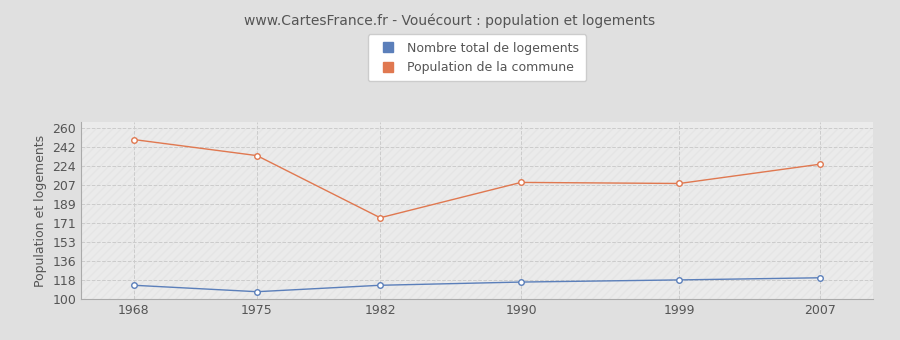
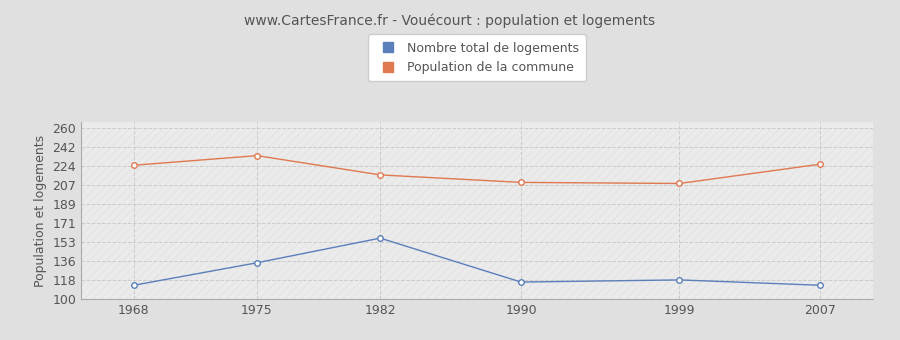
Population de la commune/1968: 249 -> 225
Nombre total de logements/1975: 107 -> 134
Nombre total de logements/1982: 113 -> 157
Population de la commune/1982: 176 -> 216
Nombre total de logements/2007: 120 -> 113
